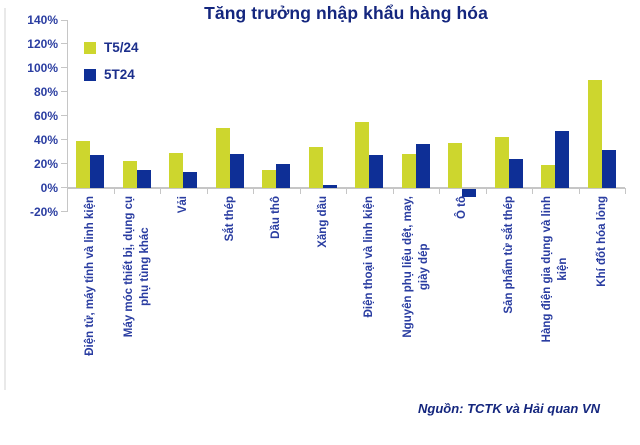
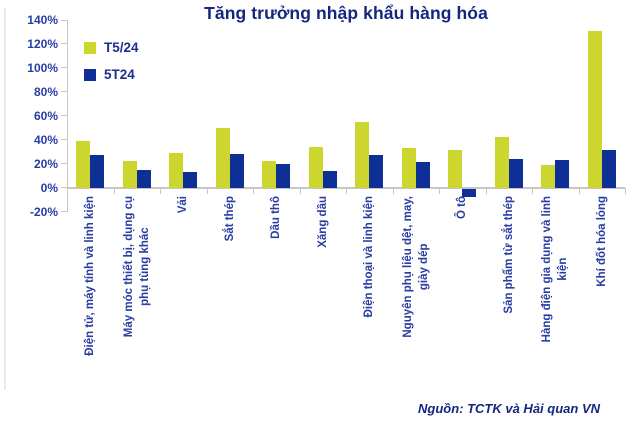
T5/24/Dầu thô: 15% -> 22%
5T24/Xăng dầu: 2% -> 14%
T5/24/Nguyên phụ liệu dệt, may, giày dép: 28% -> 33%
5T24/Nguyên phụ liệu dệt, may, giày dép: 36% -> 21%
T5/24/Ô tô: 37% -> 31%
5T24/Hàng điện gia dụng và linh kiện: 47% -> 23%
T5/24/Khí đốt hóa lỏng: 90% -> 131%
